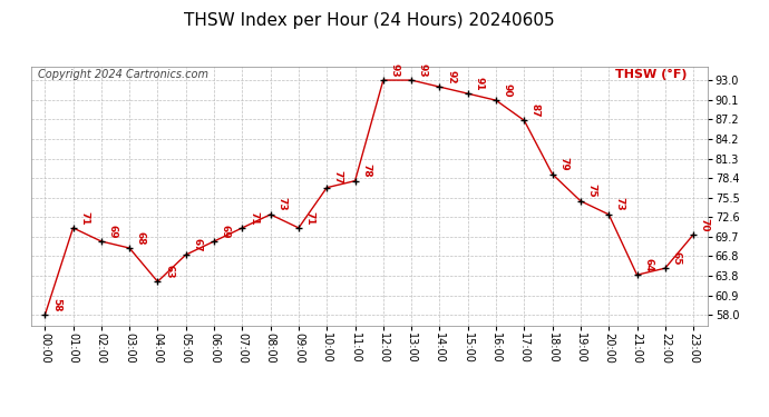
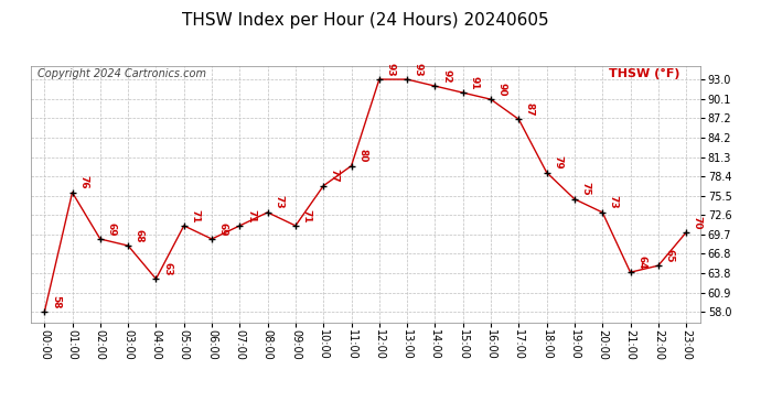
01:00: 71 -> 76
05:00: 67 -> 71
11:00: 78 -> 80
